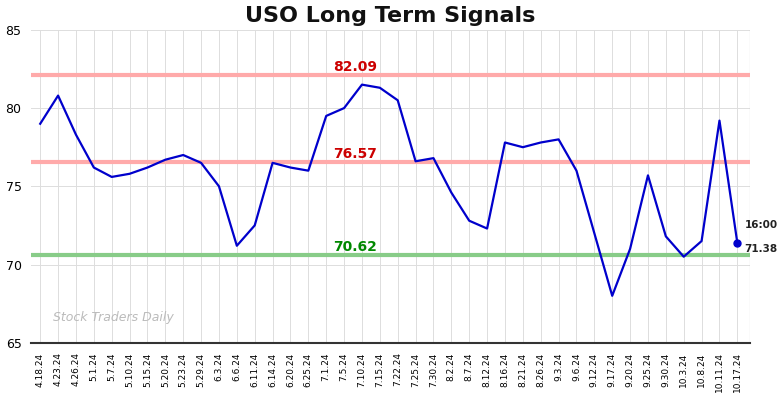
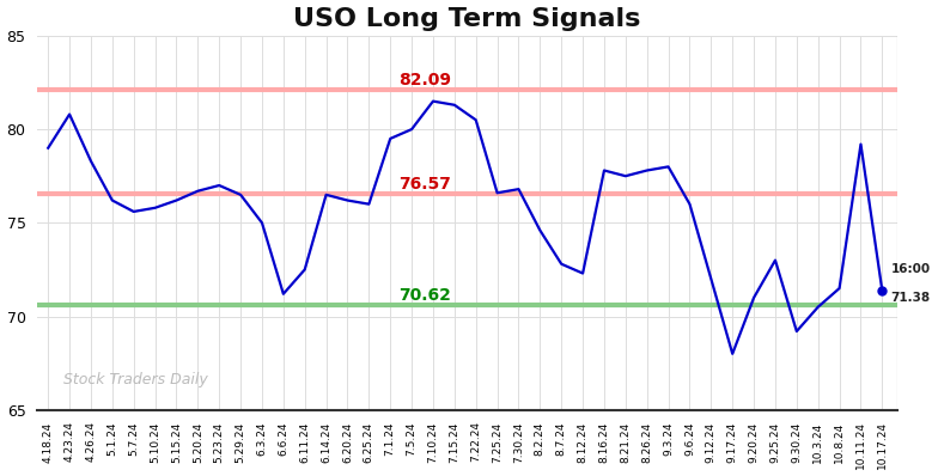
9.25.24: 75.7 -> 73.0
9.30.24: 71.8 -> 69.2
